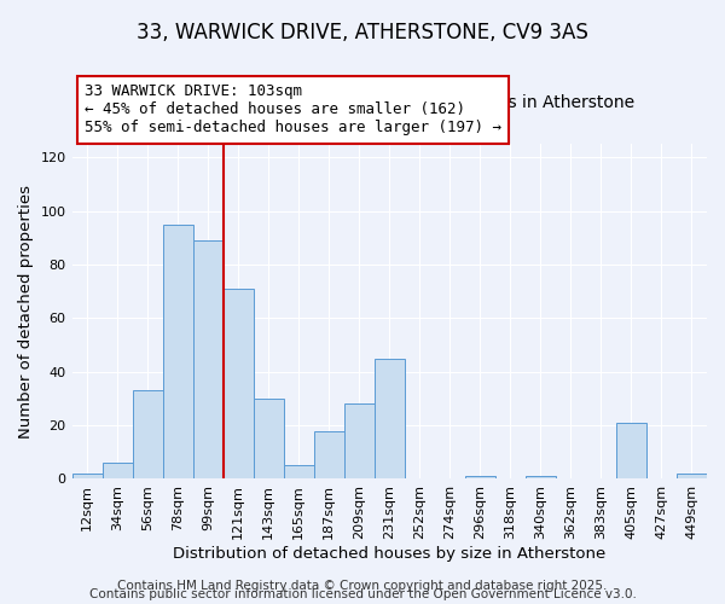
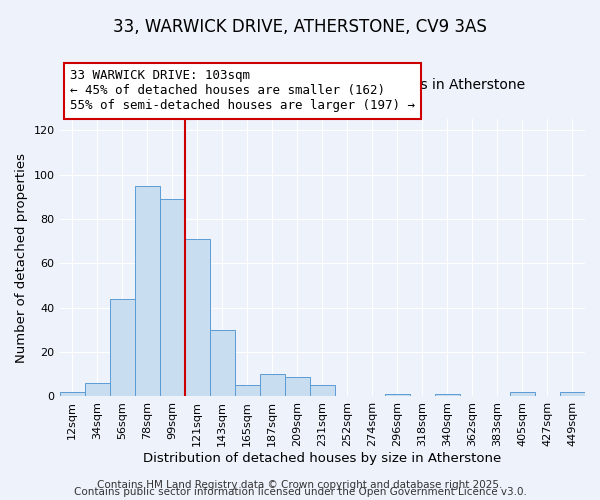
56sqm: 33 -> 44
187sqm: 18 -> 10
209sqm: 28 -> 9
231sqm: 45 -> 5
405sqm: 21 -> 2
